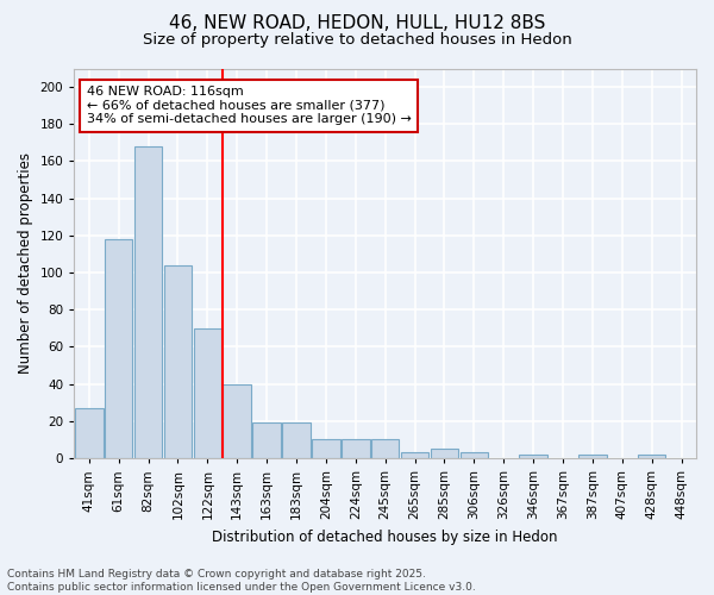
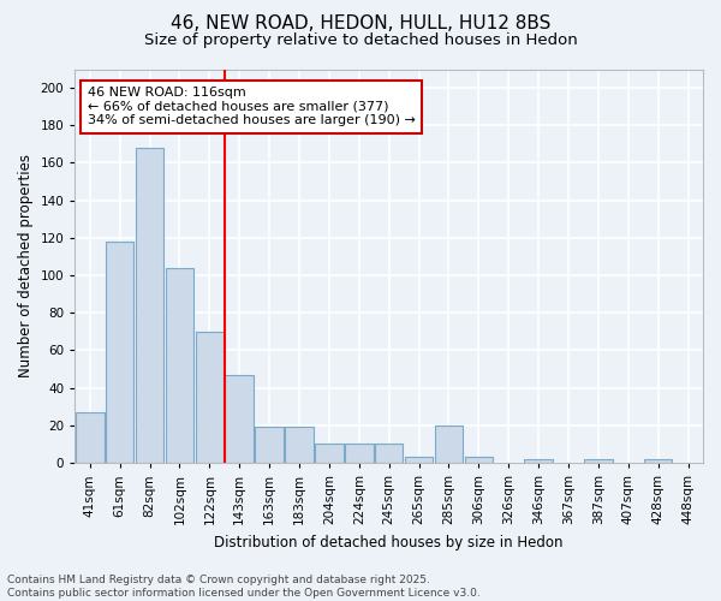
143sqm: 40 -> 47
285sqm: 5 -> 20
